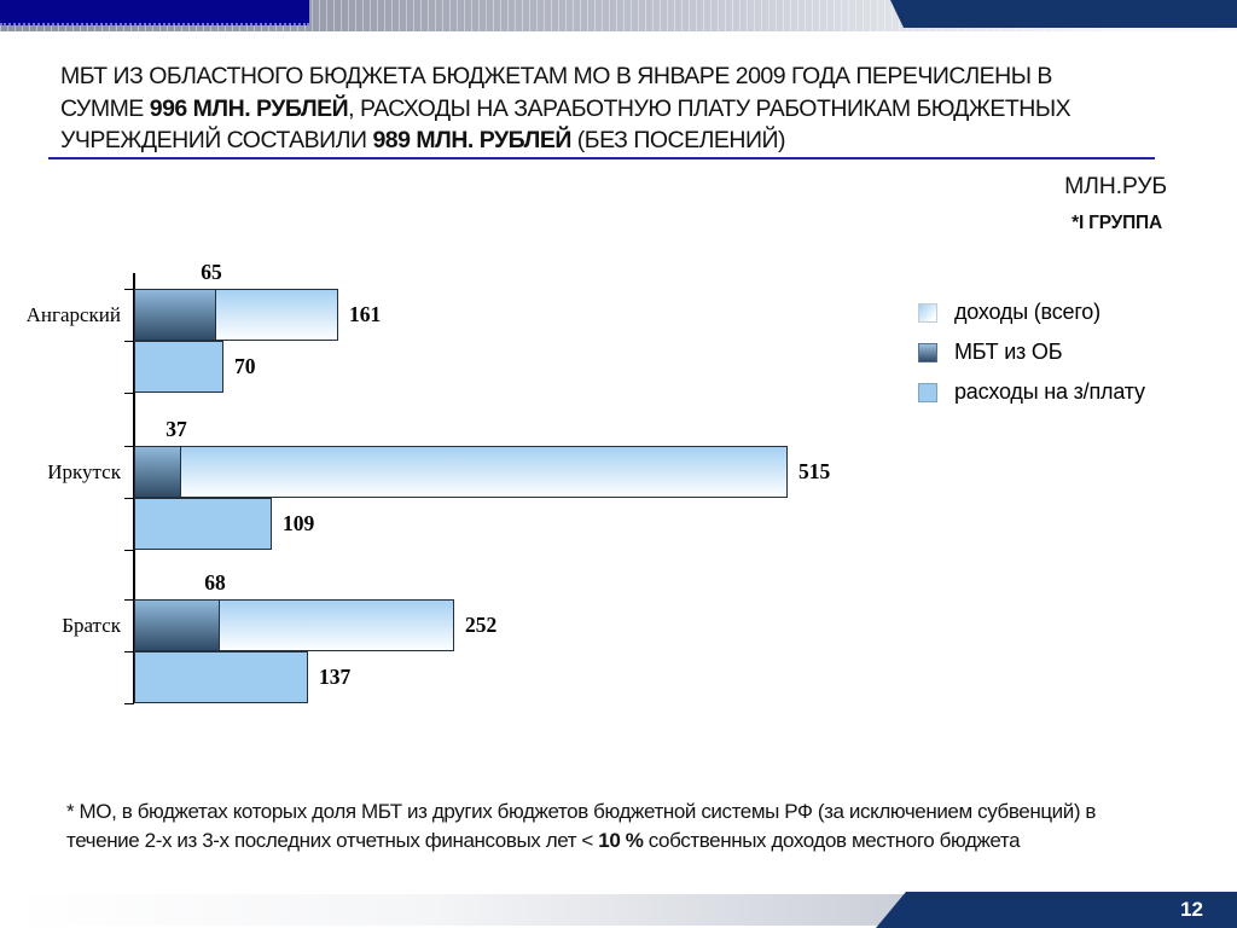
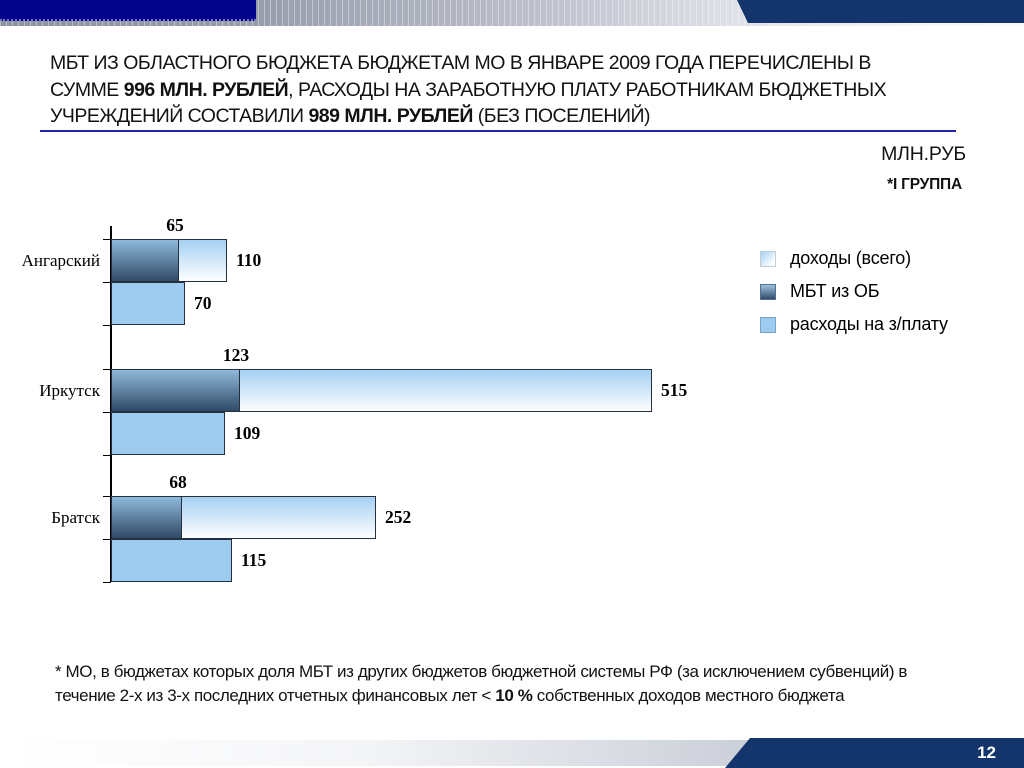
доходы (всего)/Ангарский: 161 -> 110
МБТ из ОБ/Иркутск: 37 -> 123
расходы на з/плату/Братск: 137 -> 115
